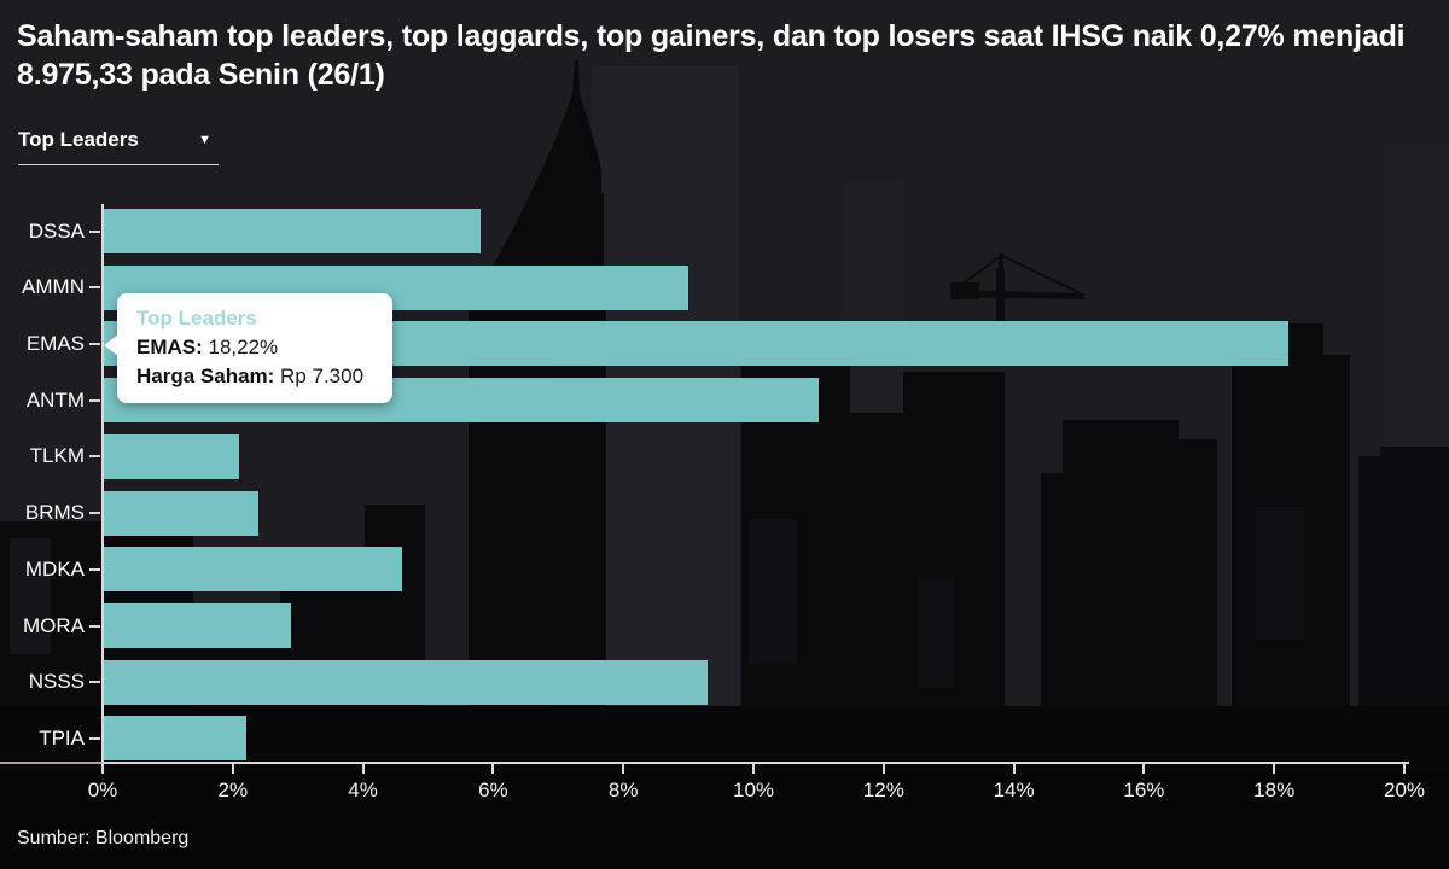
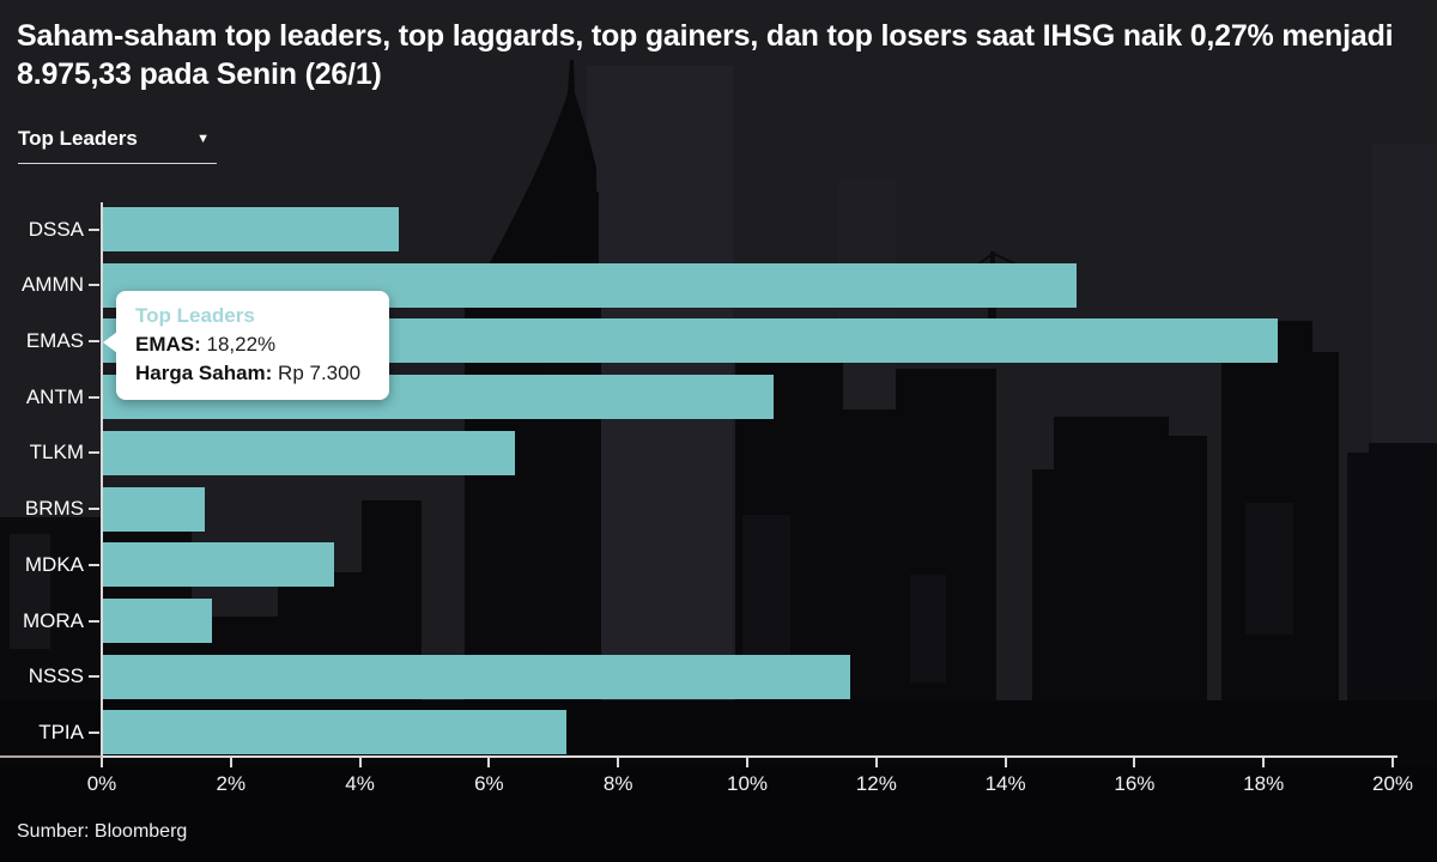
DSSA: 5.8% -> 4.6%
AMMN: 9.0% -> 15.1%
ANTM: 11.0% -> 10.4%
TLKM: 2.1% -> 6.4%
BRMS: 2.4% -> 1.6%
MDKA: 4.6% -> 3.6%
MORA: 2.9% -> 1.7%
NSSS: 9.3% -> 11.6%
TPIA: 2.2% -> 7.2%
